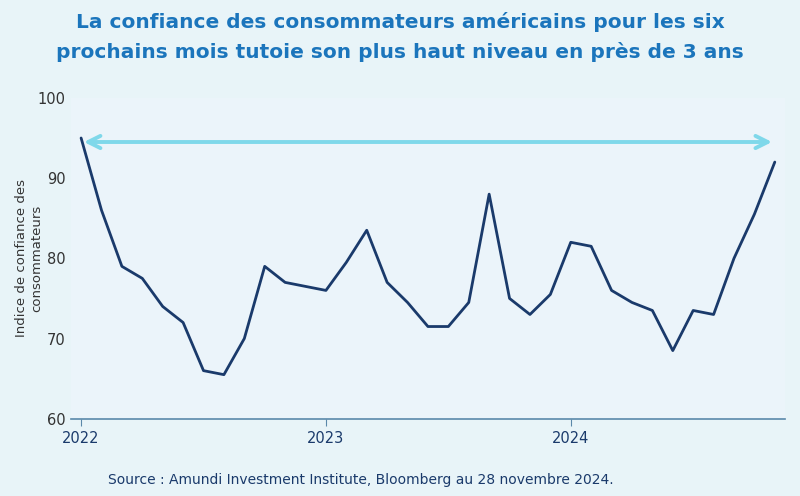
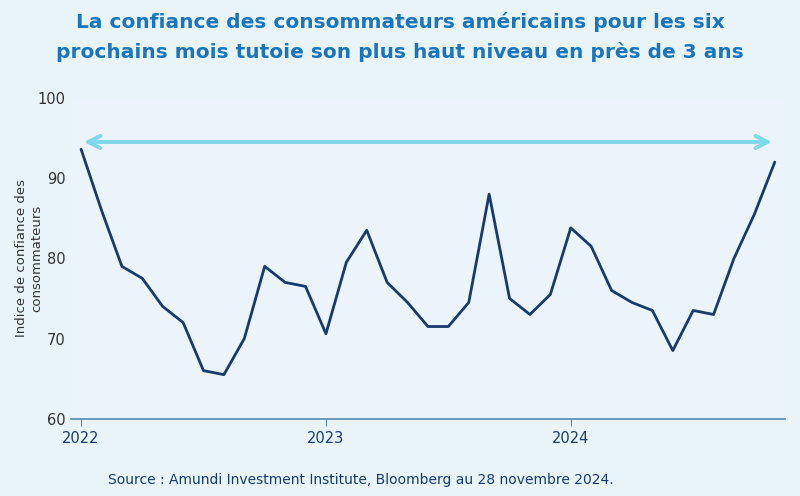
2022: 95.0 -> 93.6
2023: 76.0 -> 70.6
2024: 82.0 -> 83.8
